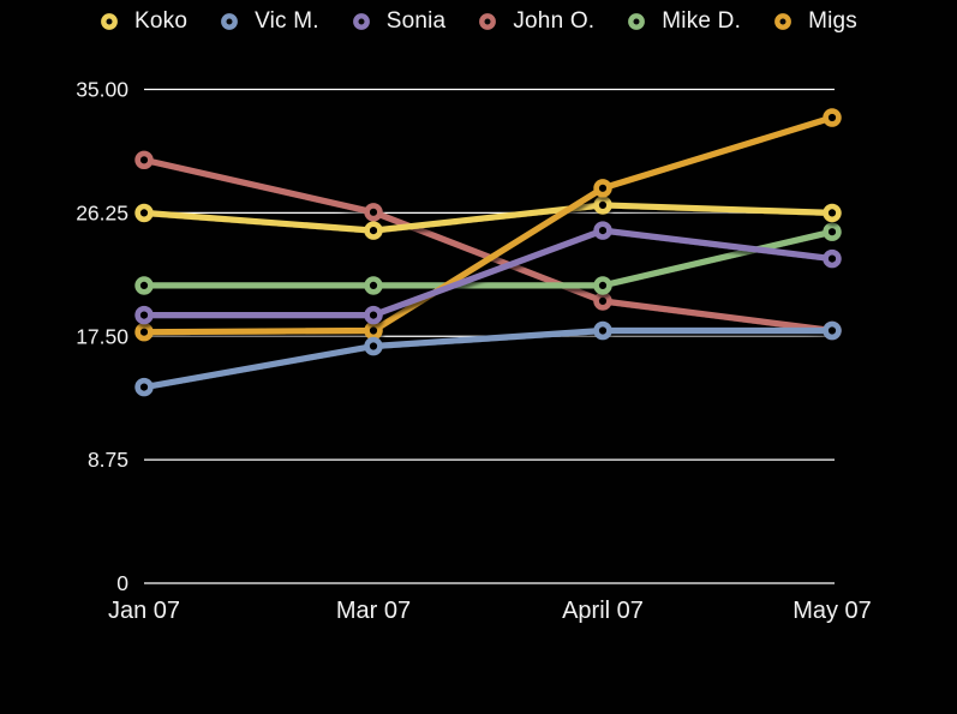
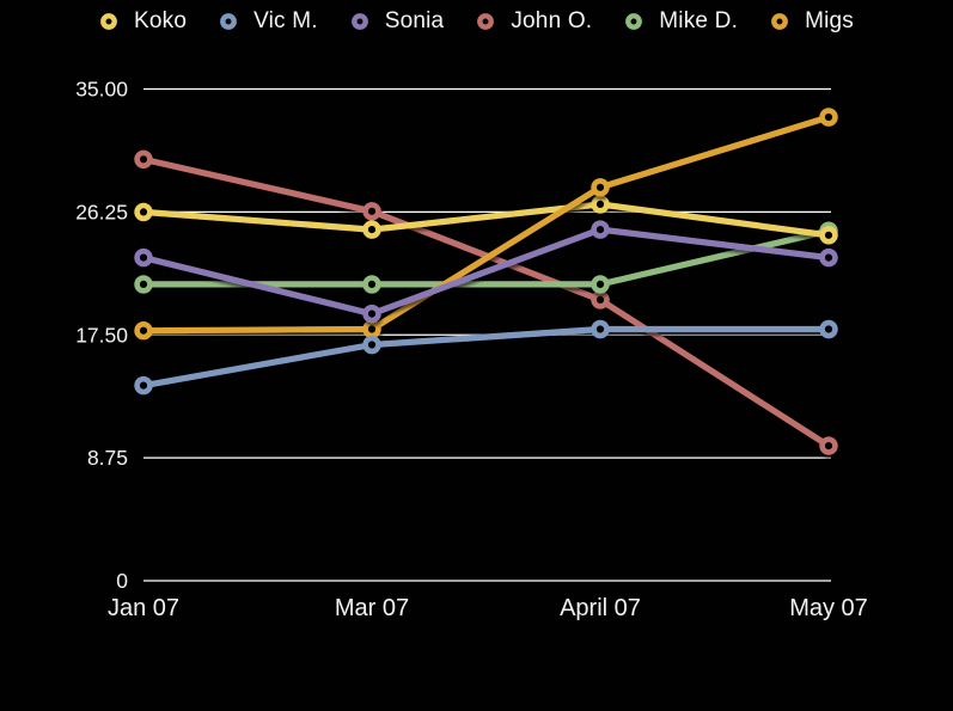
Sonia/Jan 07: 19 -> 23
Koko/May 07: 26.2 -> 24.6
John O./May 07: 17.9 -> 9.6
